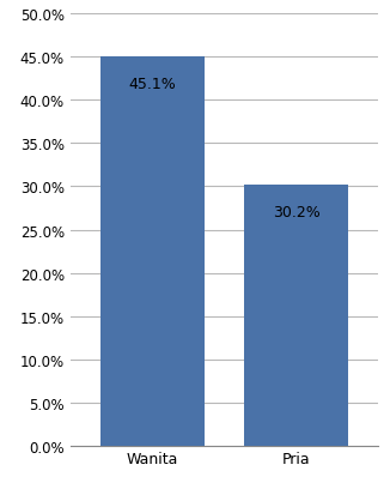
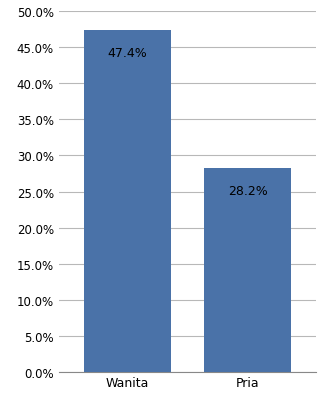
Wanita: 45.1% -> 47.4%
Pria: 30.2% -> 28.2%
